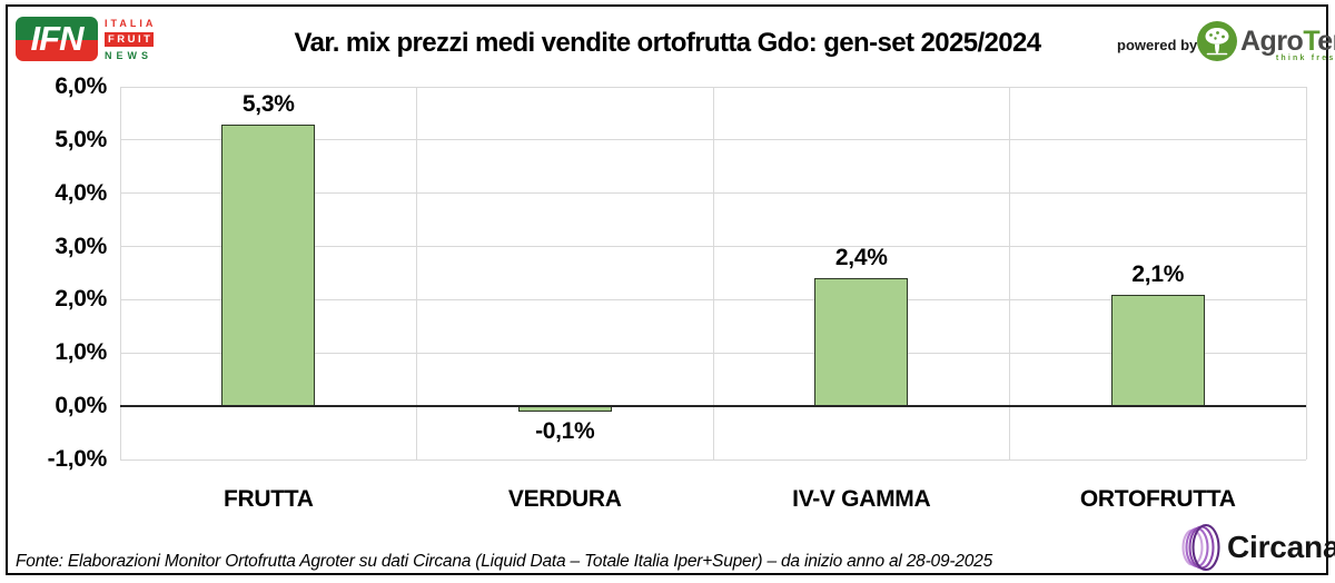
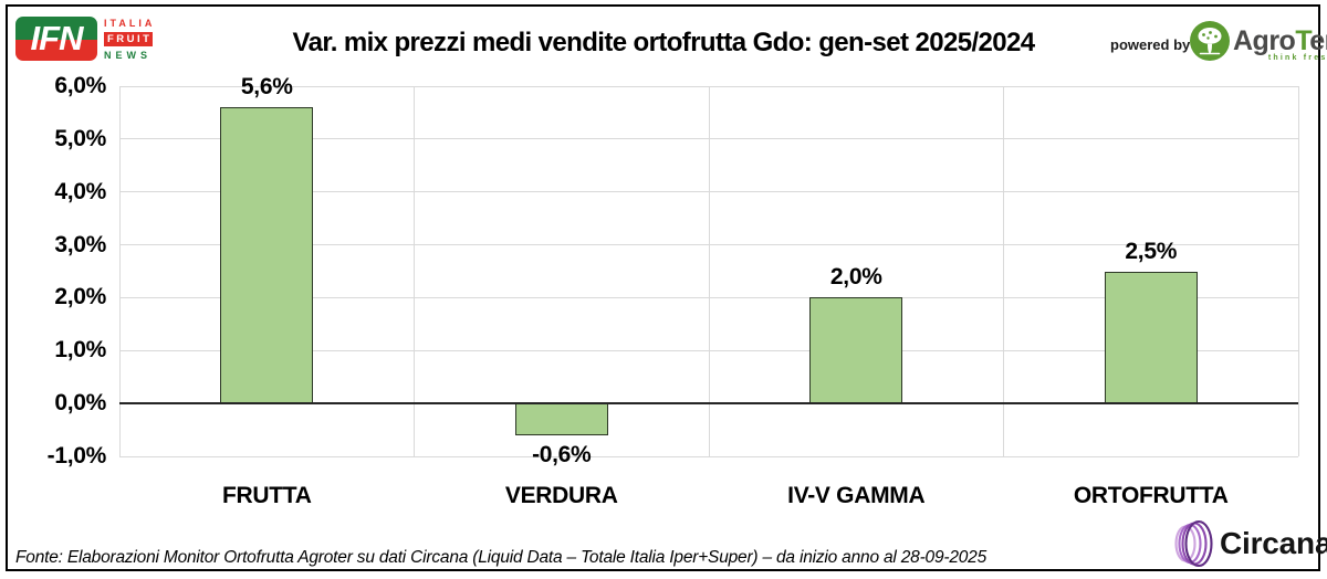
FRUTTA: 5,3% -> 5,6%
VERDURA: -0,1% -> -0,6%
IV-V GAMMA: 2,4% -> 2,0%
ORTOFRUTTA: 2,1% -> 2,5%
